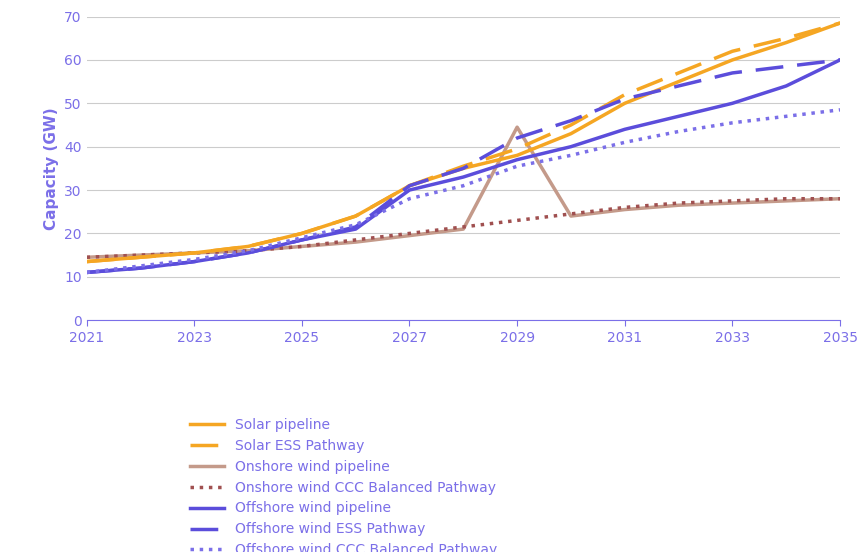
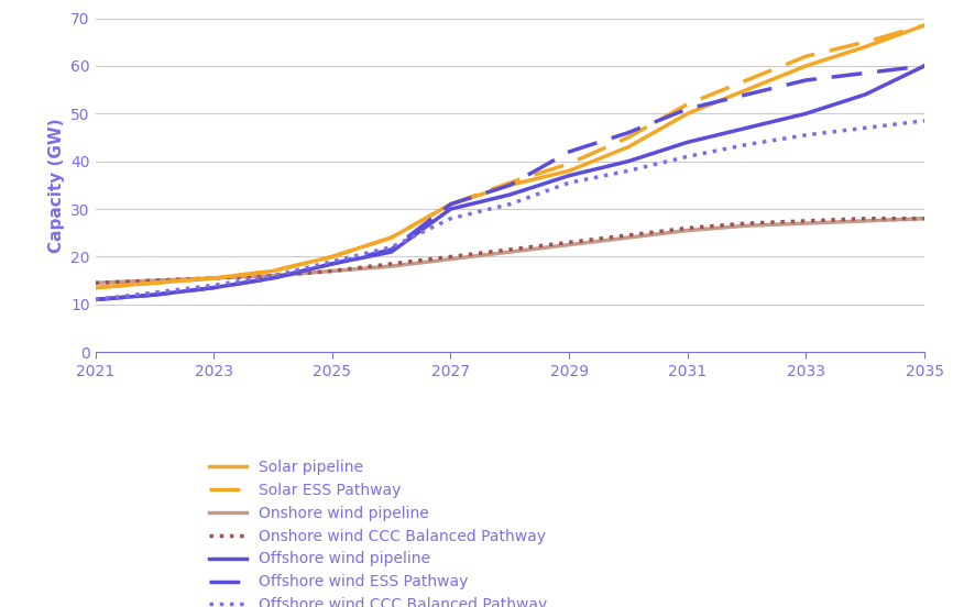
Onshore wind pipeline/2029: 44.5 -> 22.5
